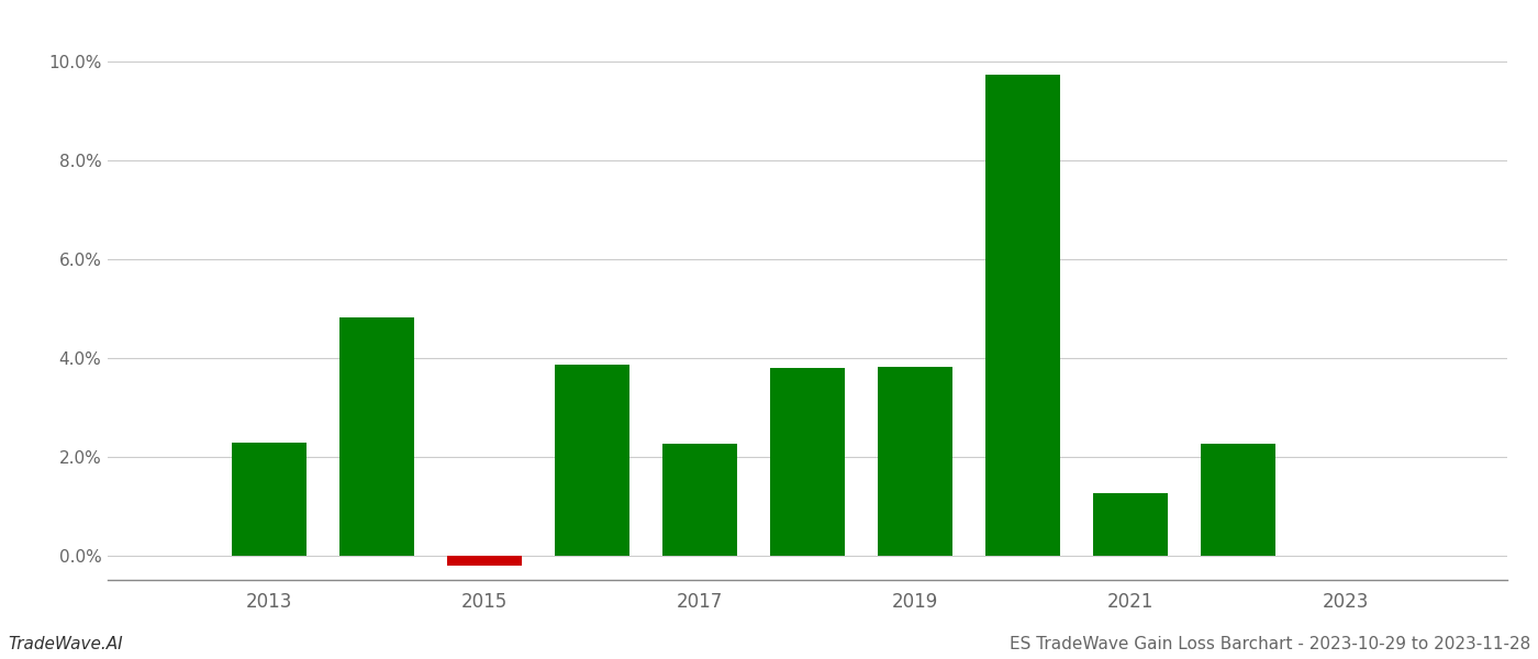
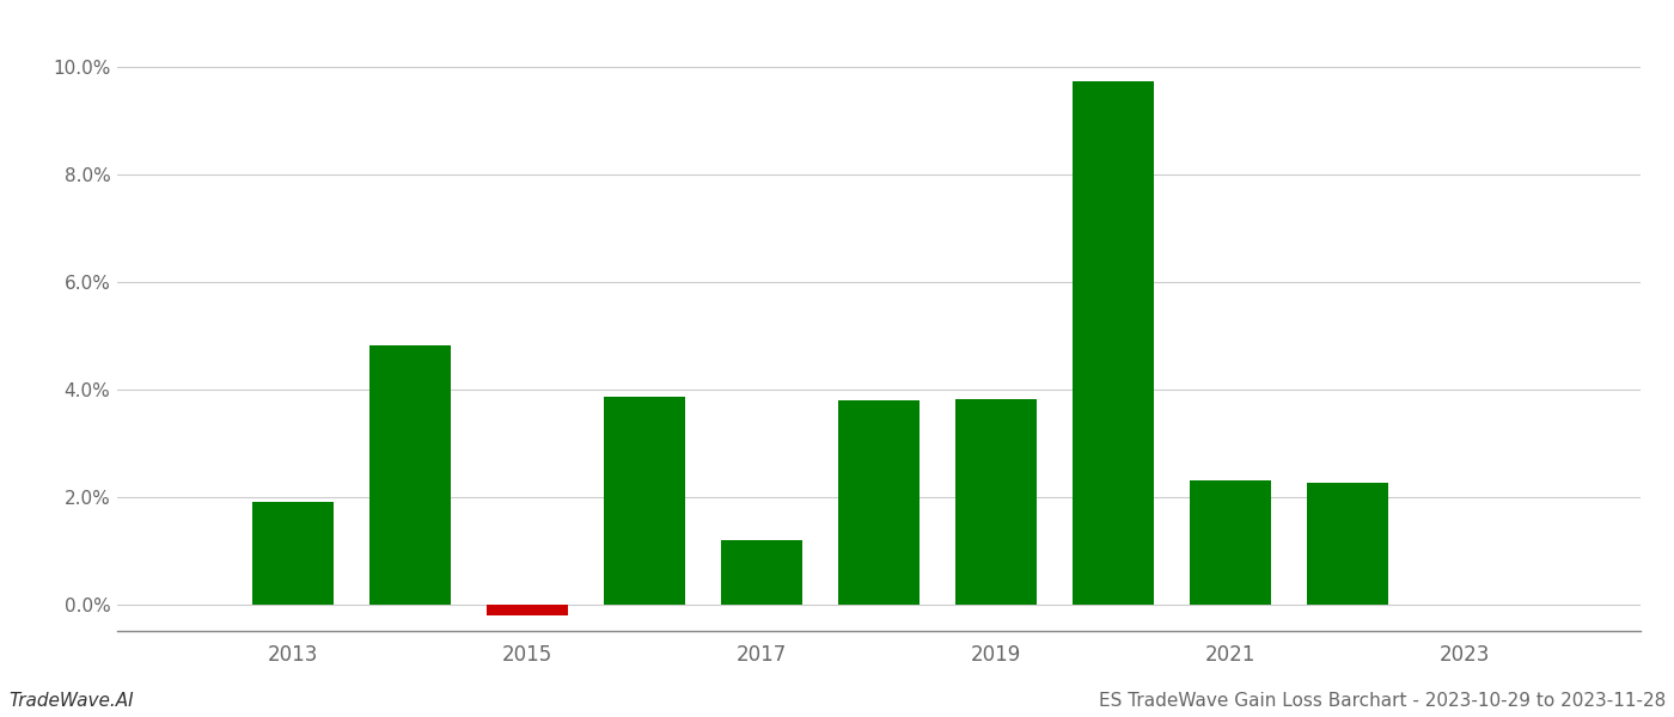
2013: 2.28% -> 1.90%
2017: 2.25% -> 1.20%
2021: 1.25% -> 2.30%
